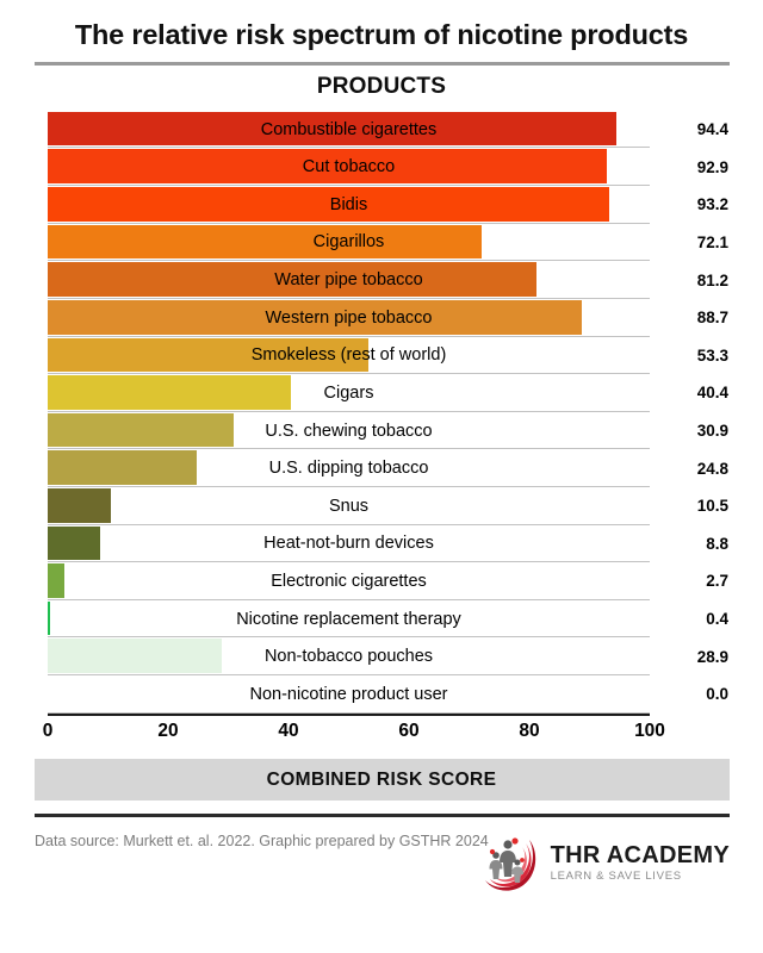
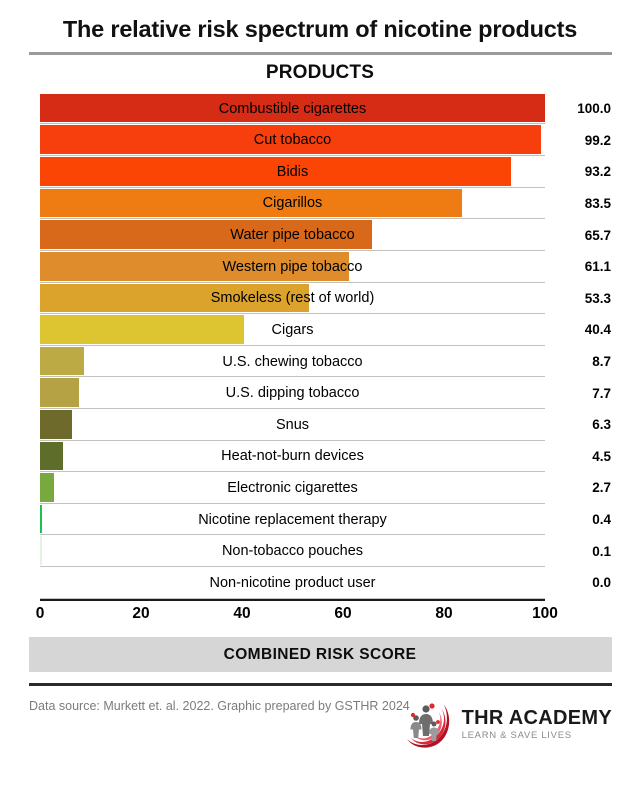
Combustible cigarettes: 94.4 -> 100.0
Cut tobacco: 92.9 -> 99.2
Cigarillos: 72.1 -> 83.5
Water pipe tobacco: 81.2 -> 65.7
Western pipe tobacco: 88.7 -> 61.1
U.S. chewing tobacco: 30.9 -> 8.7
U.S. dipping tobacco: 24.8 -> 7.7
Snus: 10.5 -> 6.3
Heat-not-burn devices: 8.8 -> 4.5
Non-tobacco pouches: 28.9 -> 0.1
